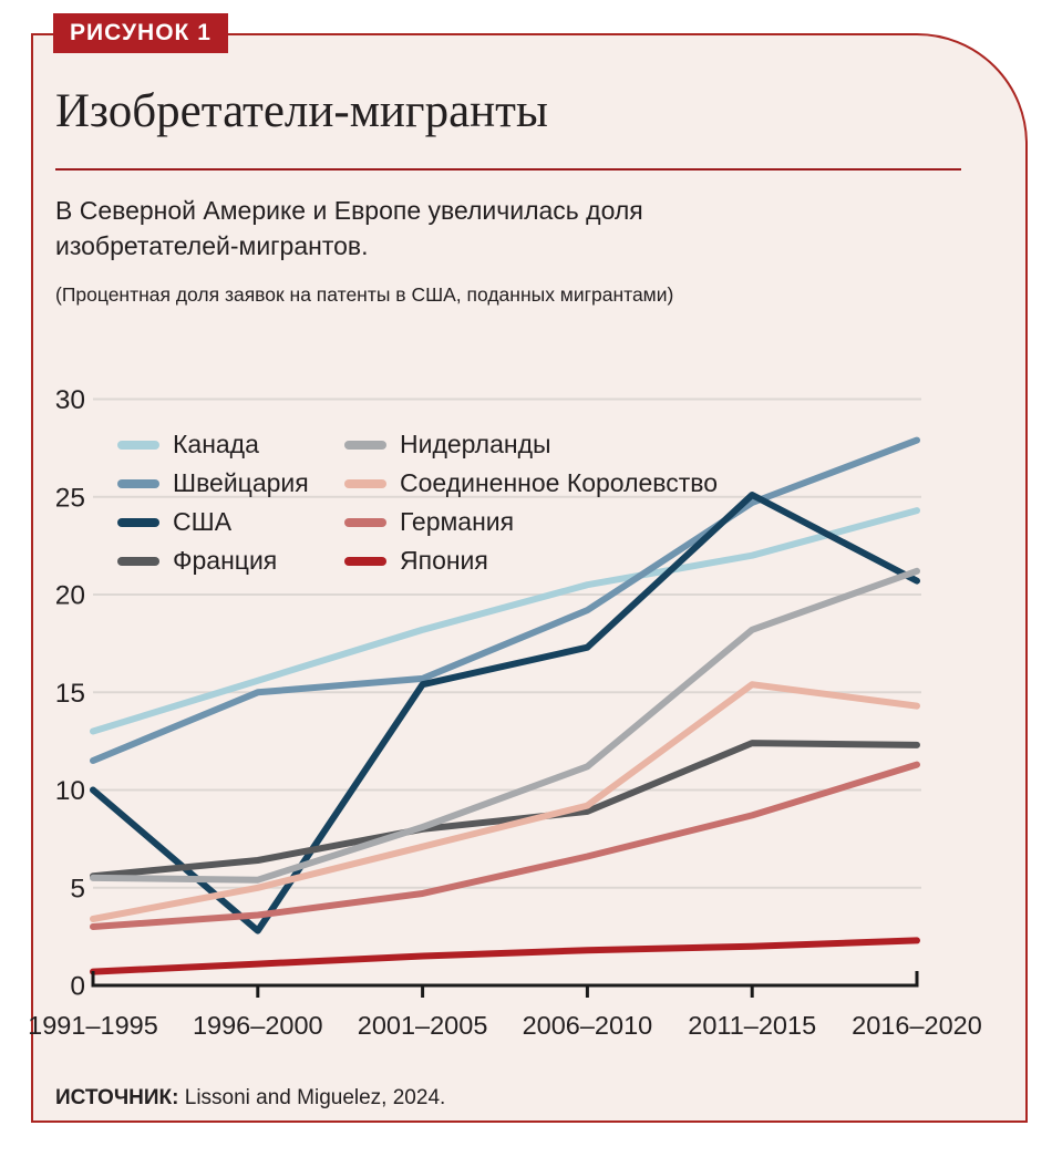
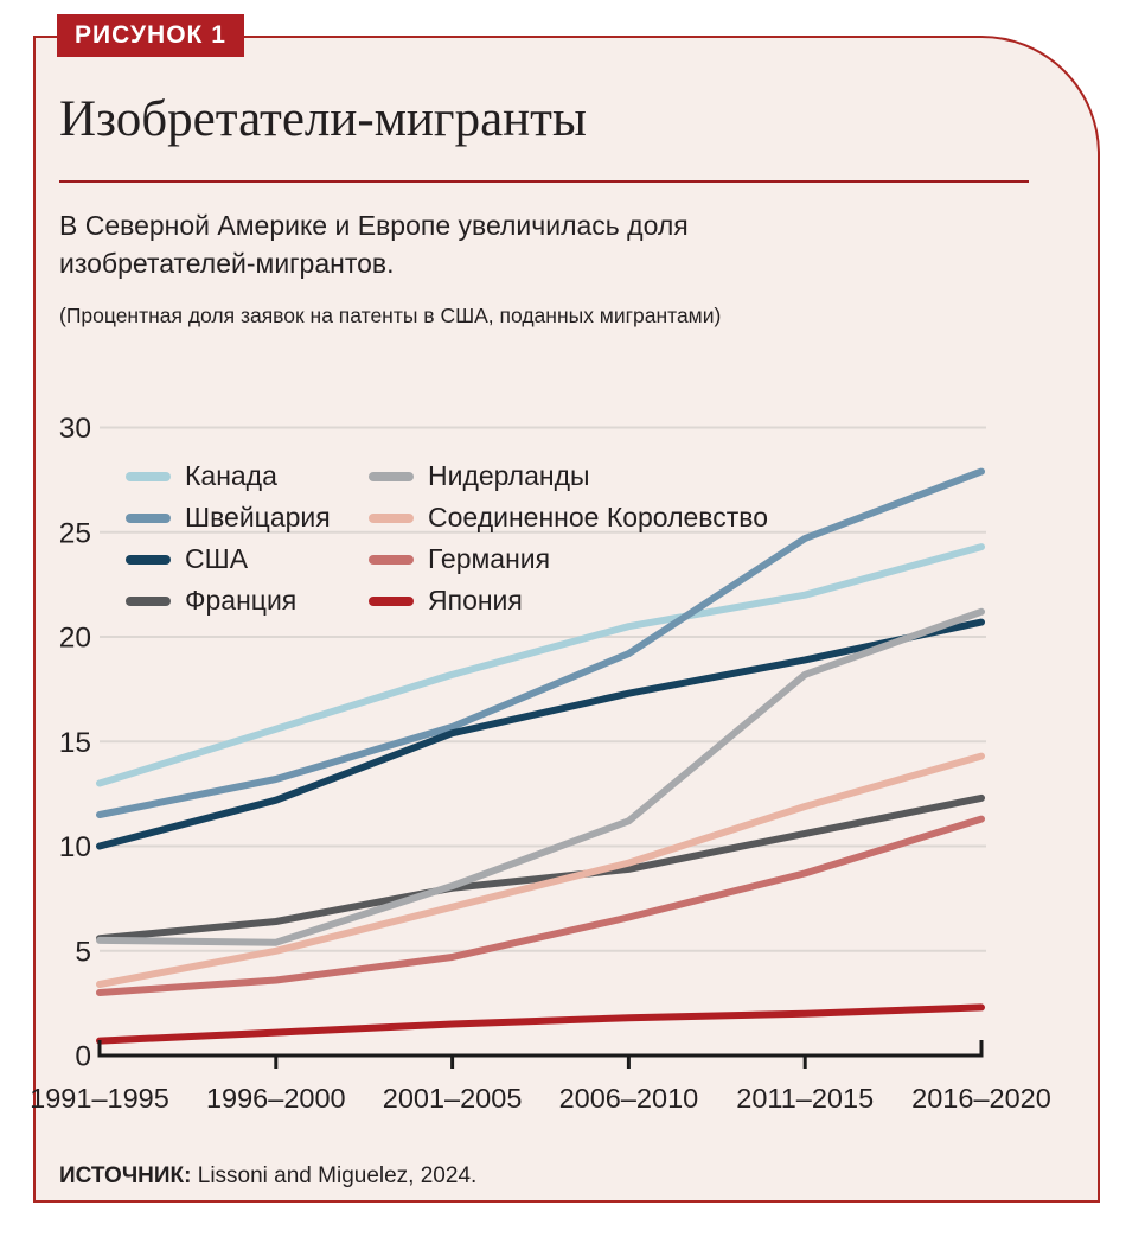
Швейцария/1996–2000: 15.0 -> 13.2
США/1996–2000: 2.8 -> 12.2
США/2011–2015: 25.1 -> 18.9
Франция/2011–2015: 12.4 -> 10.6
Соединенное Королевство/2011–2015: 15.4 -> 11.9
